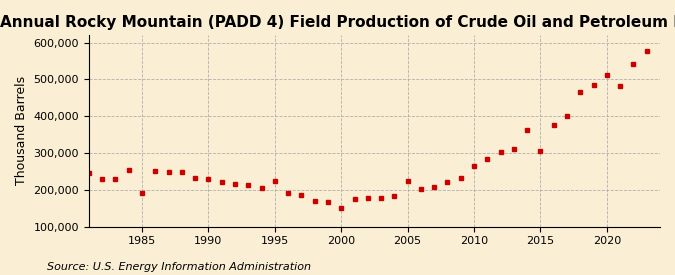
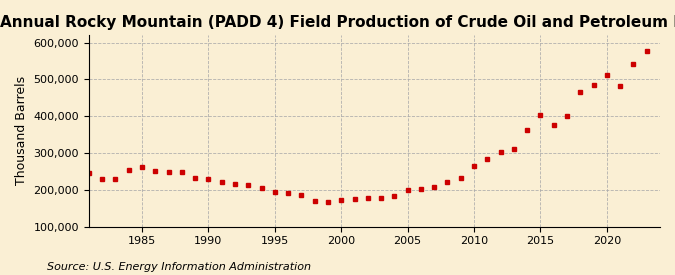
1985: 190,000 -> 263,000
1995: 225,000 -> 193,000
2000: 150,000 -> 173,000
2005: 225,000 -> 198,000
2015: 305,000 -> 402,000
